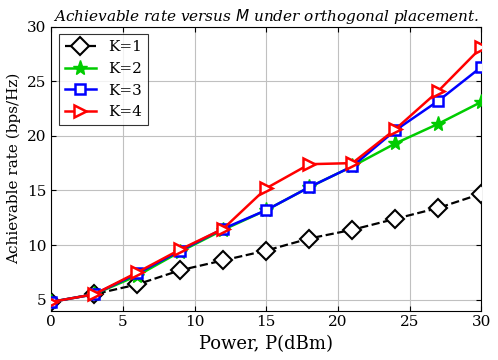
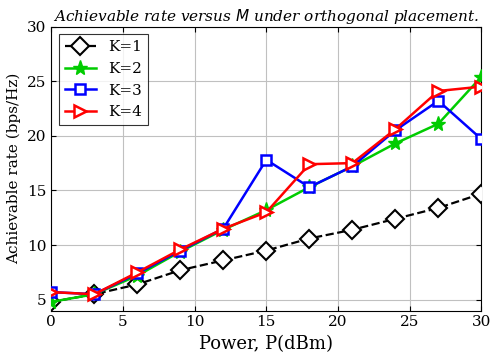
K=3/0: 4.8 -> 5.7
K=4/0: 4.8 -> 5.7
K=3/15: 13.2 -> 17.8
K=4/15: 15.2 -> 13.0
K=2/30: 23.1 -> 25.4
K=3/30: 26.3 -> 19.7
K=4/30: 28.1 -> 24.5
